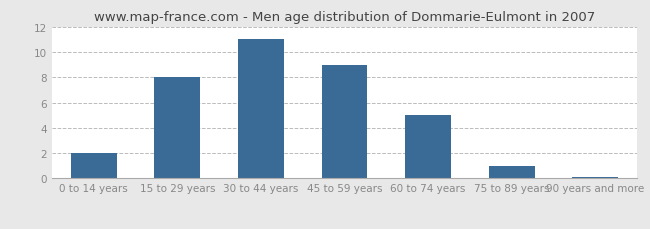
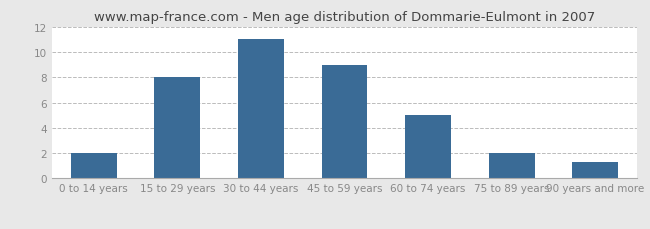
75 to 89 years: 1.0 -> 2.0
90 years and more: 0.1 -> 1.3
